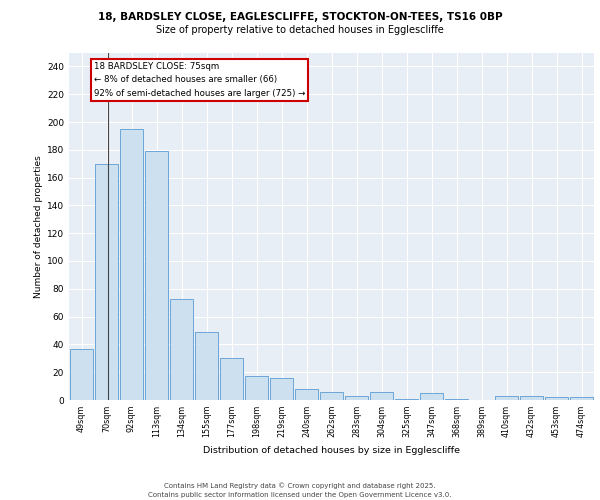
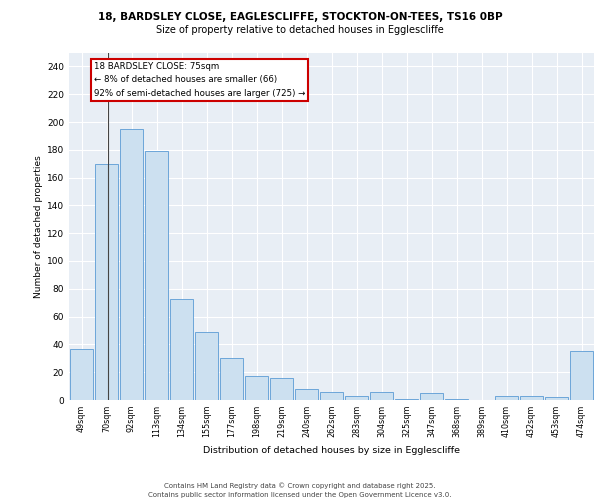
474sqm: 2 -> 35
